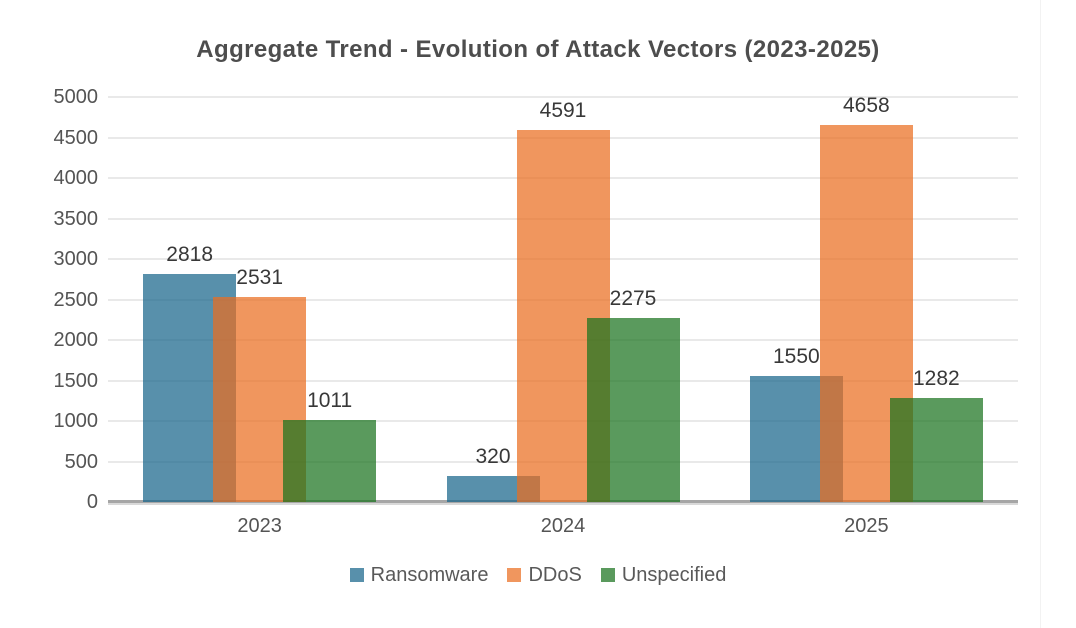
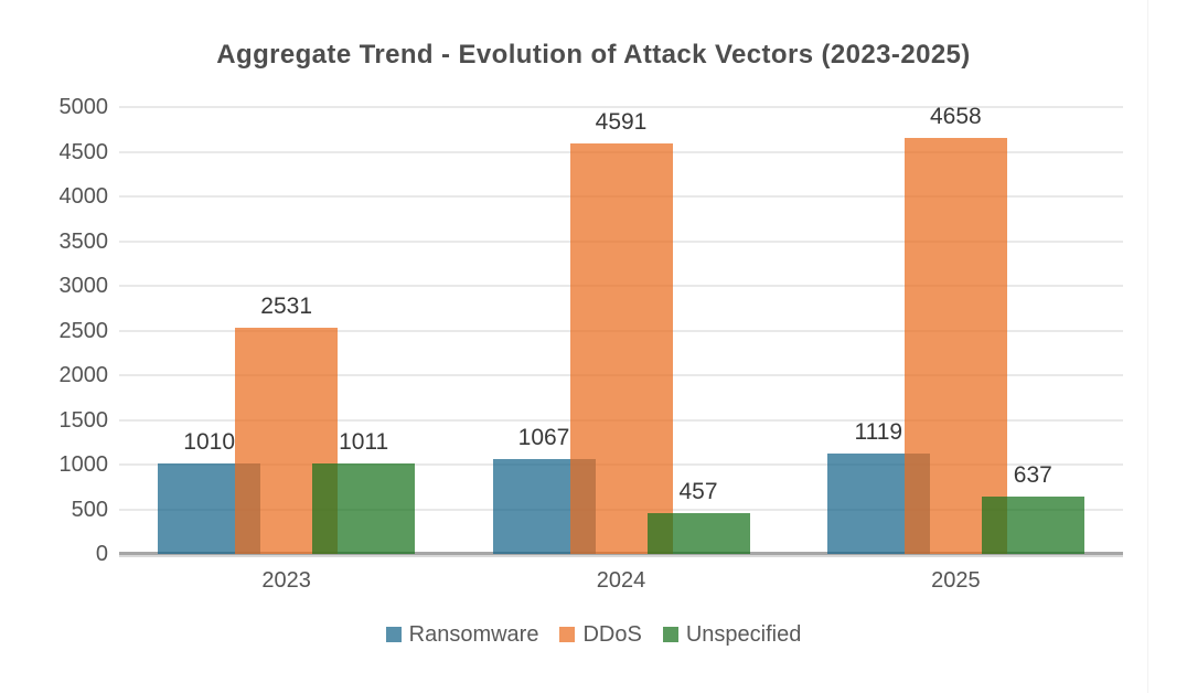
Ransomware/2023: 2818 -> 1010
Ransomware/2024: 320 -> 1067
Unspecified/2024: 2275 -> 457
Ransomware/2025: 1550 -> 1119
Unspecified/2025: 1282 -> 637
